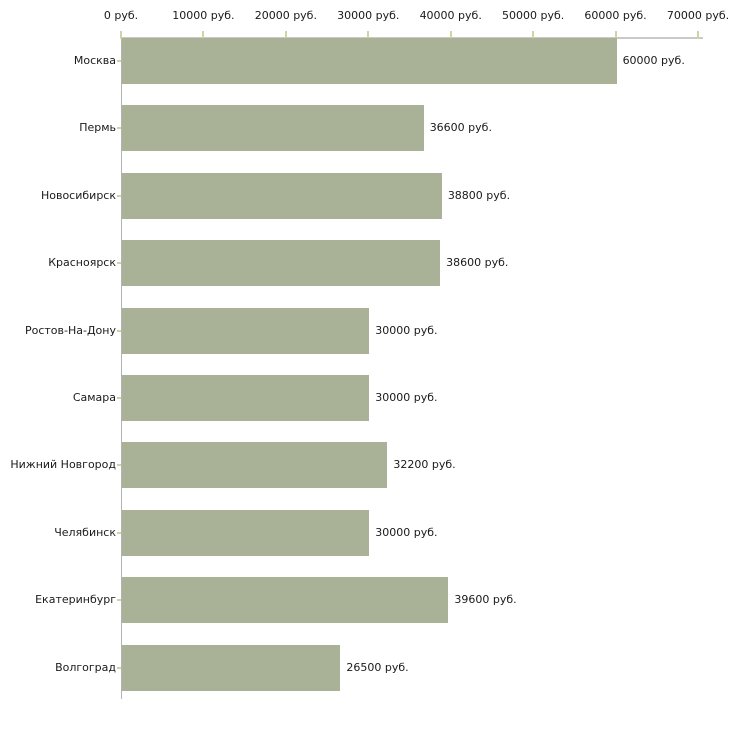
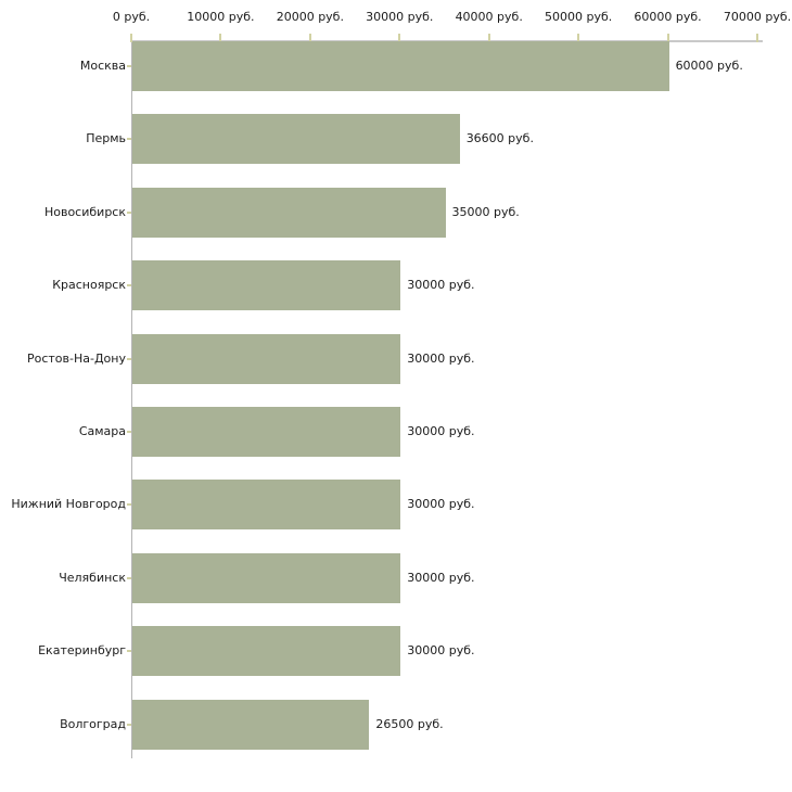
Новосибирск: 38800 -> 35000
Красноярск: 38600 -> 30000
Нижний Новгород: 32200 -> 30000
Екатеринбург: 39600 -> 30000
